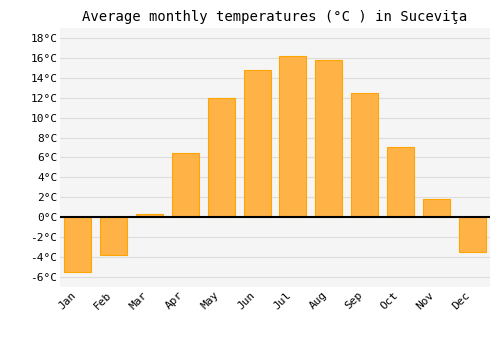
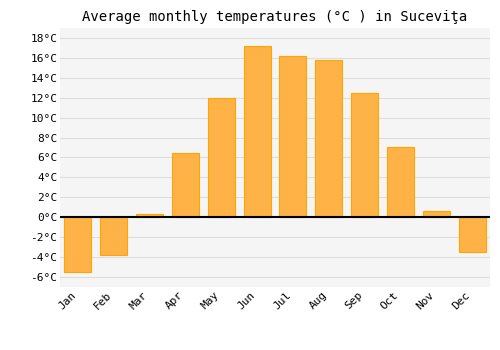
Jun: 14.8°C -> 17.2°C
Nov: 1.8°C -> 0.6°C
